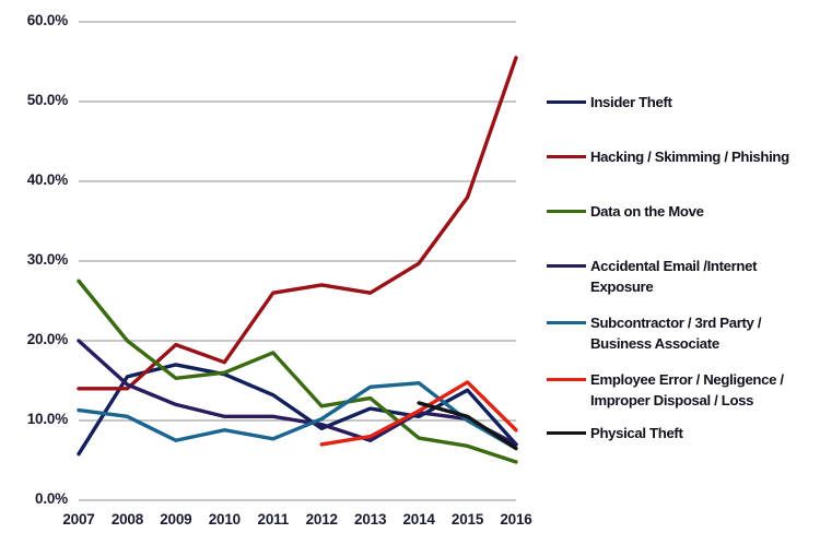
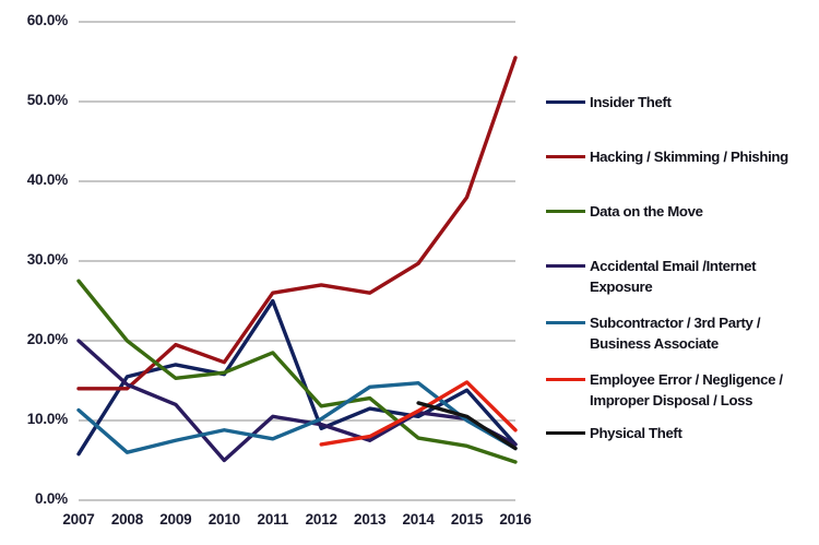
Subcontractor / 3rd Party / Business Associate/2008: 10% -> 6%
Accidental Email /Internet Exposure/2010: 10% -> 5%
Insider Theft/2011: 13% -> 25%
